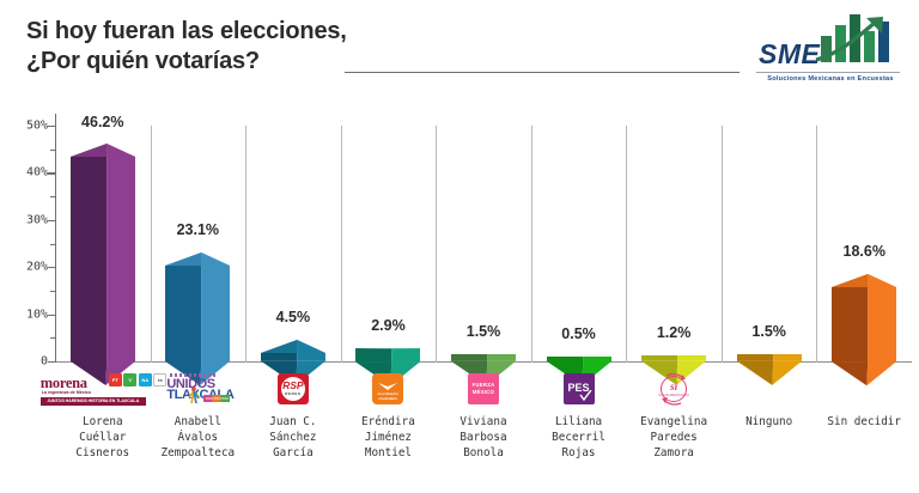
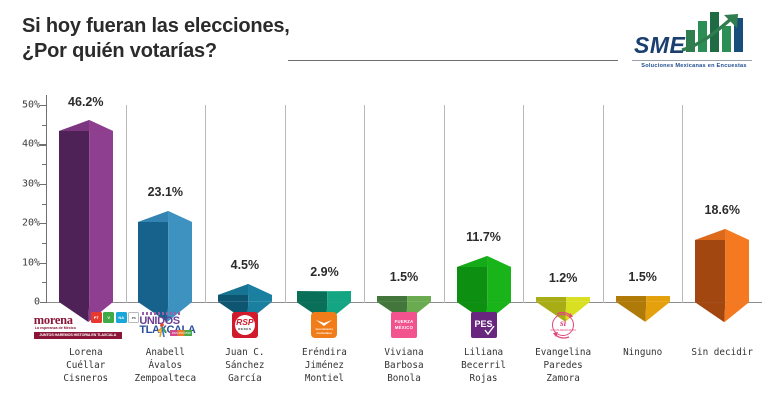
Liliana Becerril Rojas: 0.5% -> 11.7%
